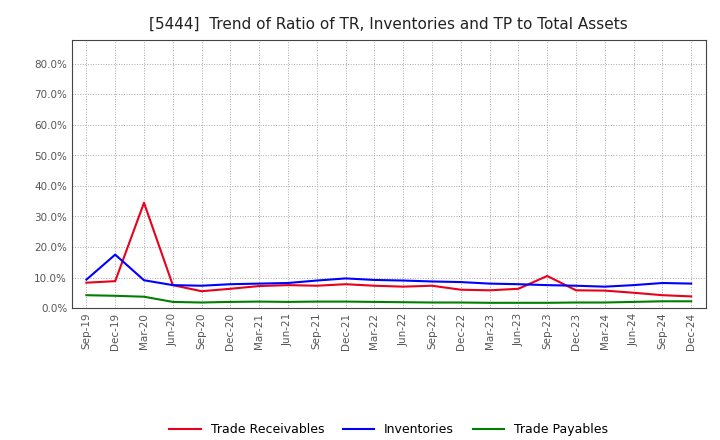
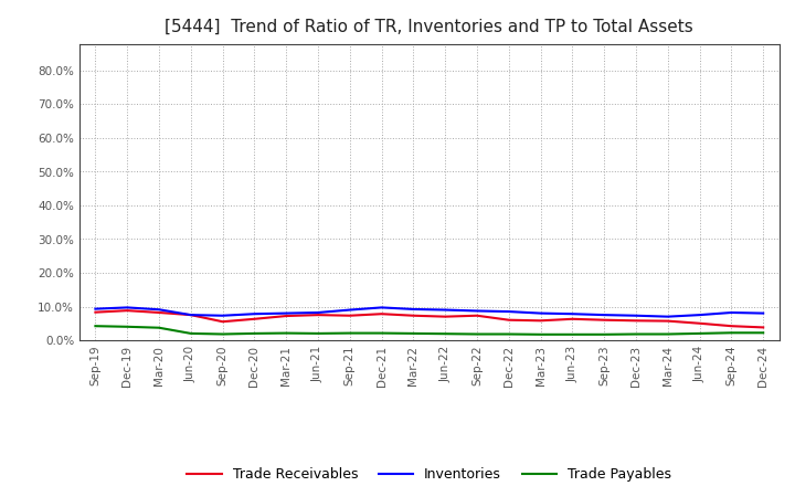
Inventories/Dec-19: 17.5% -> 9.7%
Trade Receivables/Mar-20: 34.5% -> 8.2%
Trade Receivables/Sep-23: 10.5% -> 6.0%
